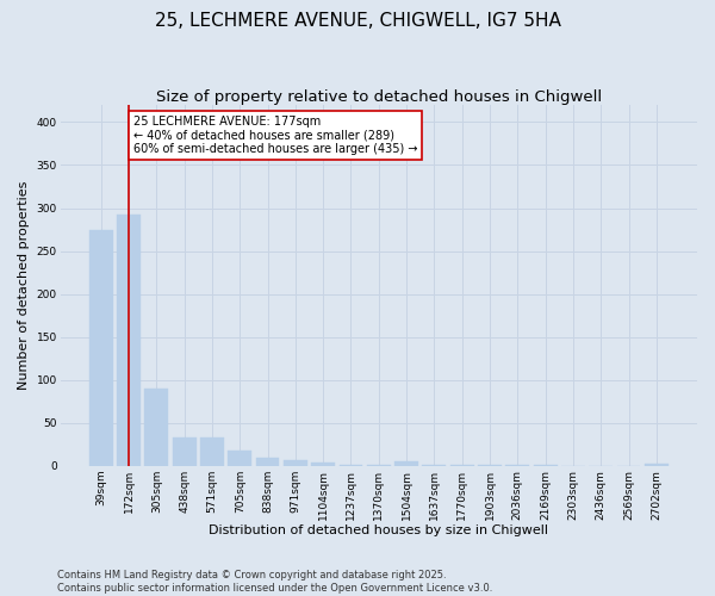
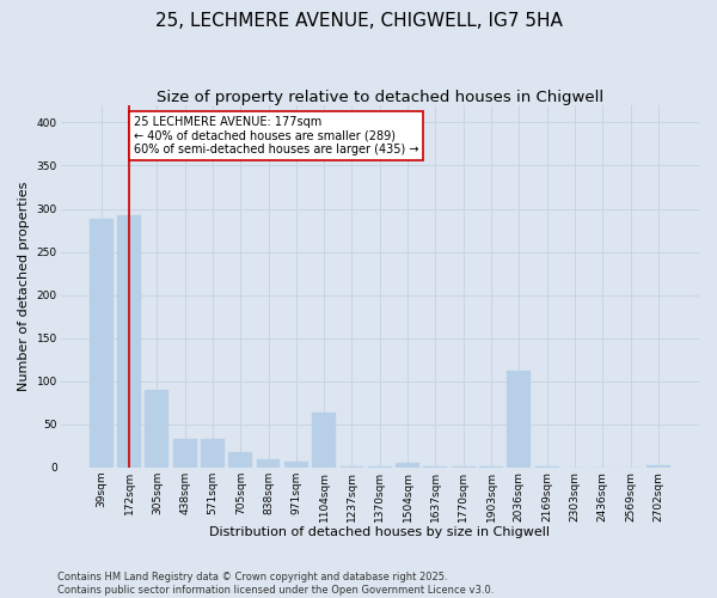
39sqm: 275 -> 288
1104sqm: 4 -> 64
2036sqm: 1 -> 112
